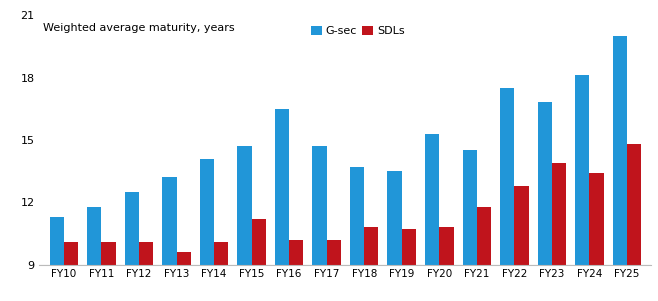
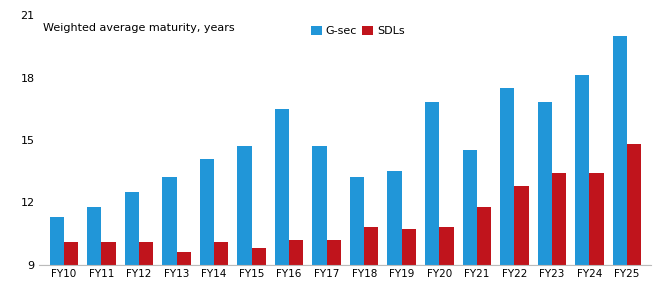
SDLs/FY15: 11.2 -> 9.8
G-sec/FY18: 13.7 -> 13.2
G-sec/FY20: 15.3 -> 16.8
SDLs/FY23: 13.9 -> 13.4
